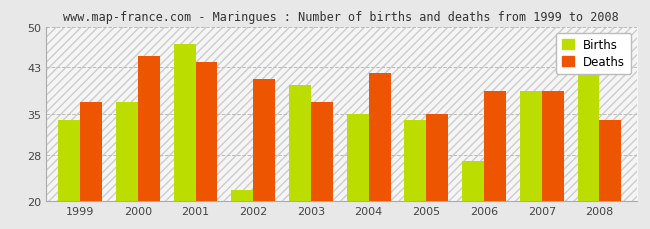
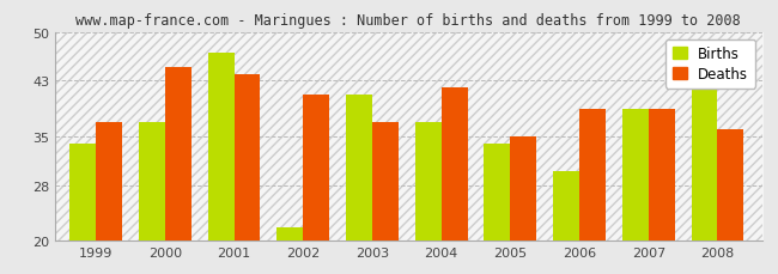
Births/2003: 40 -> 41
Births/2004: 35 -> 37
Births/2006: 27 -> 30
Deaths/2008: 34 -> 36
